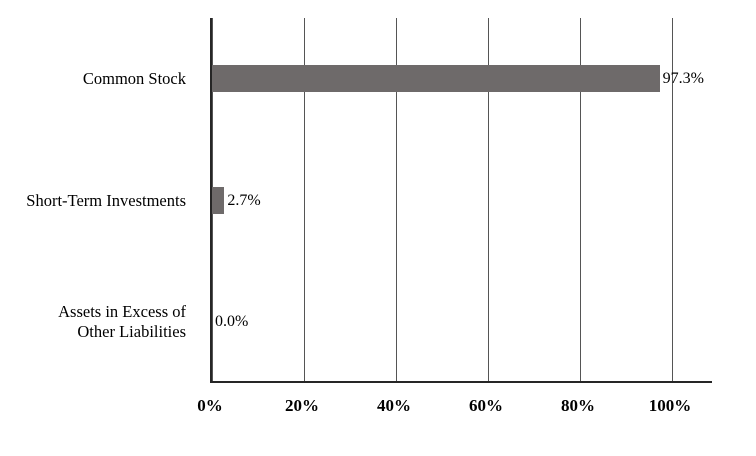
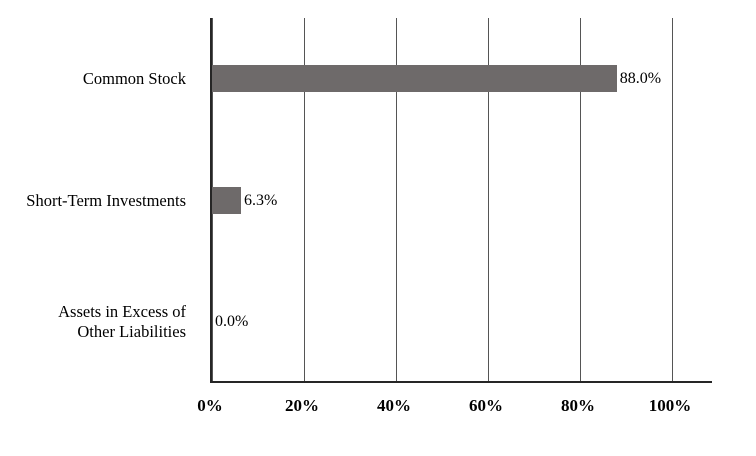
Common Stock: 97.3% -> 88.0%
Short-Term Investments: 2.7% -> 6.3%
